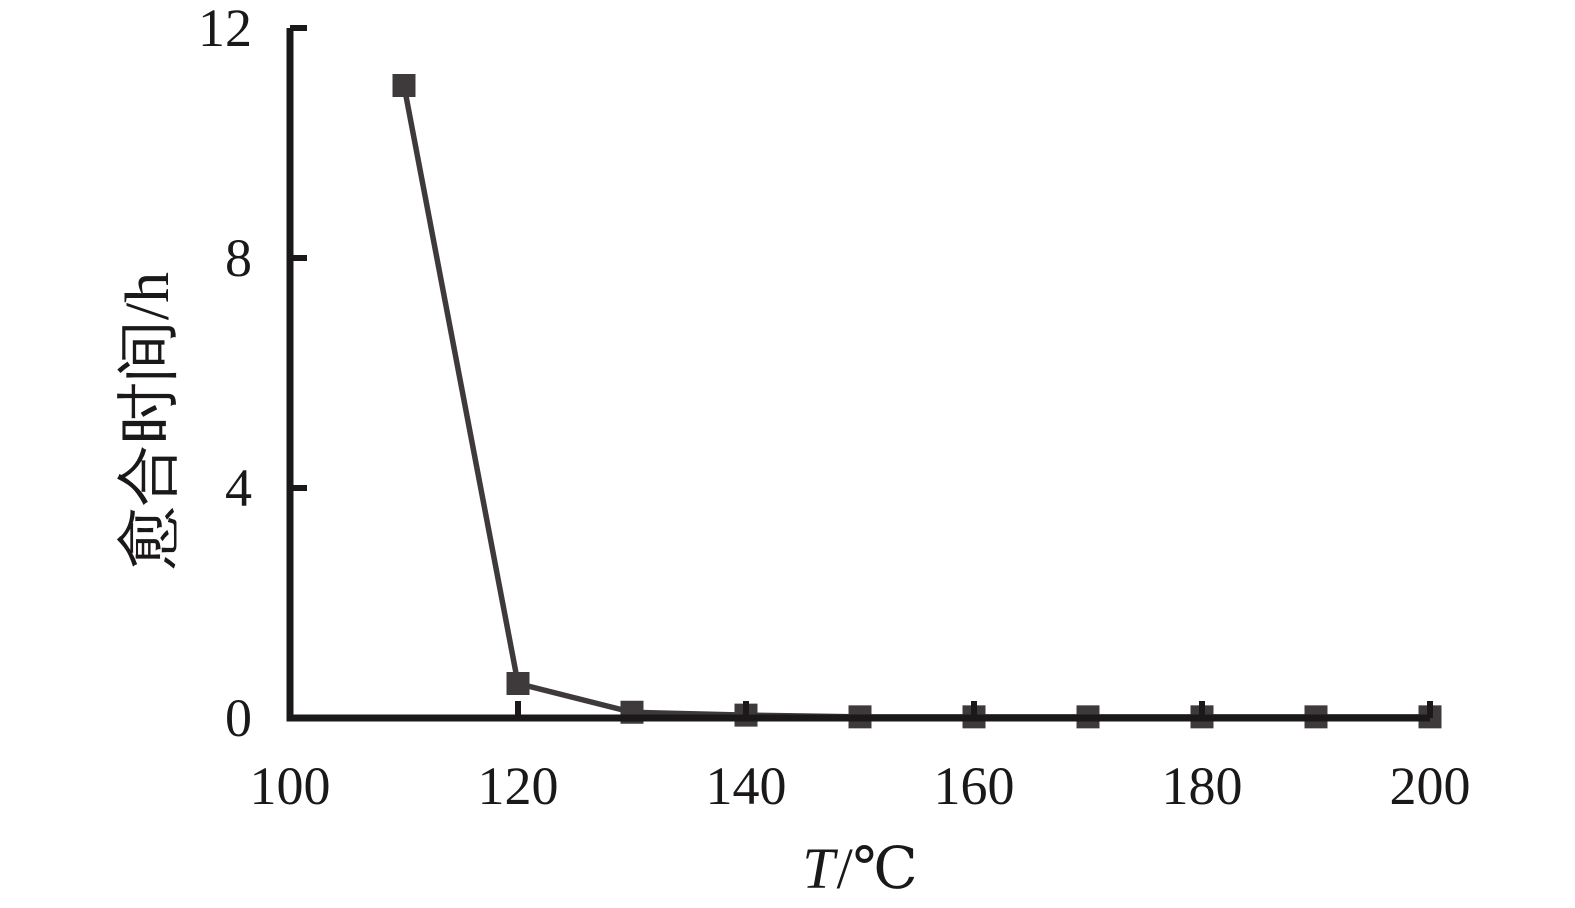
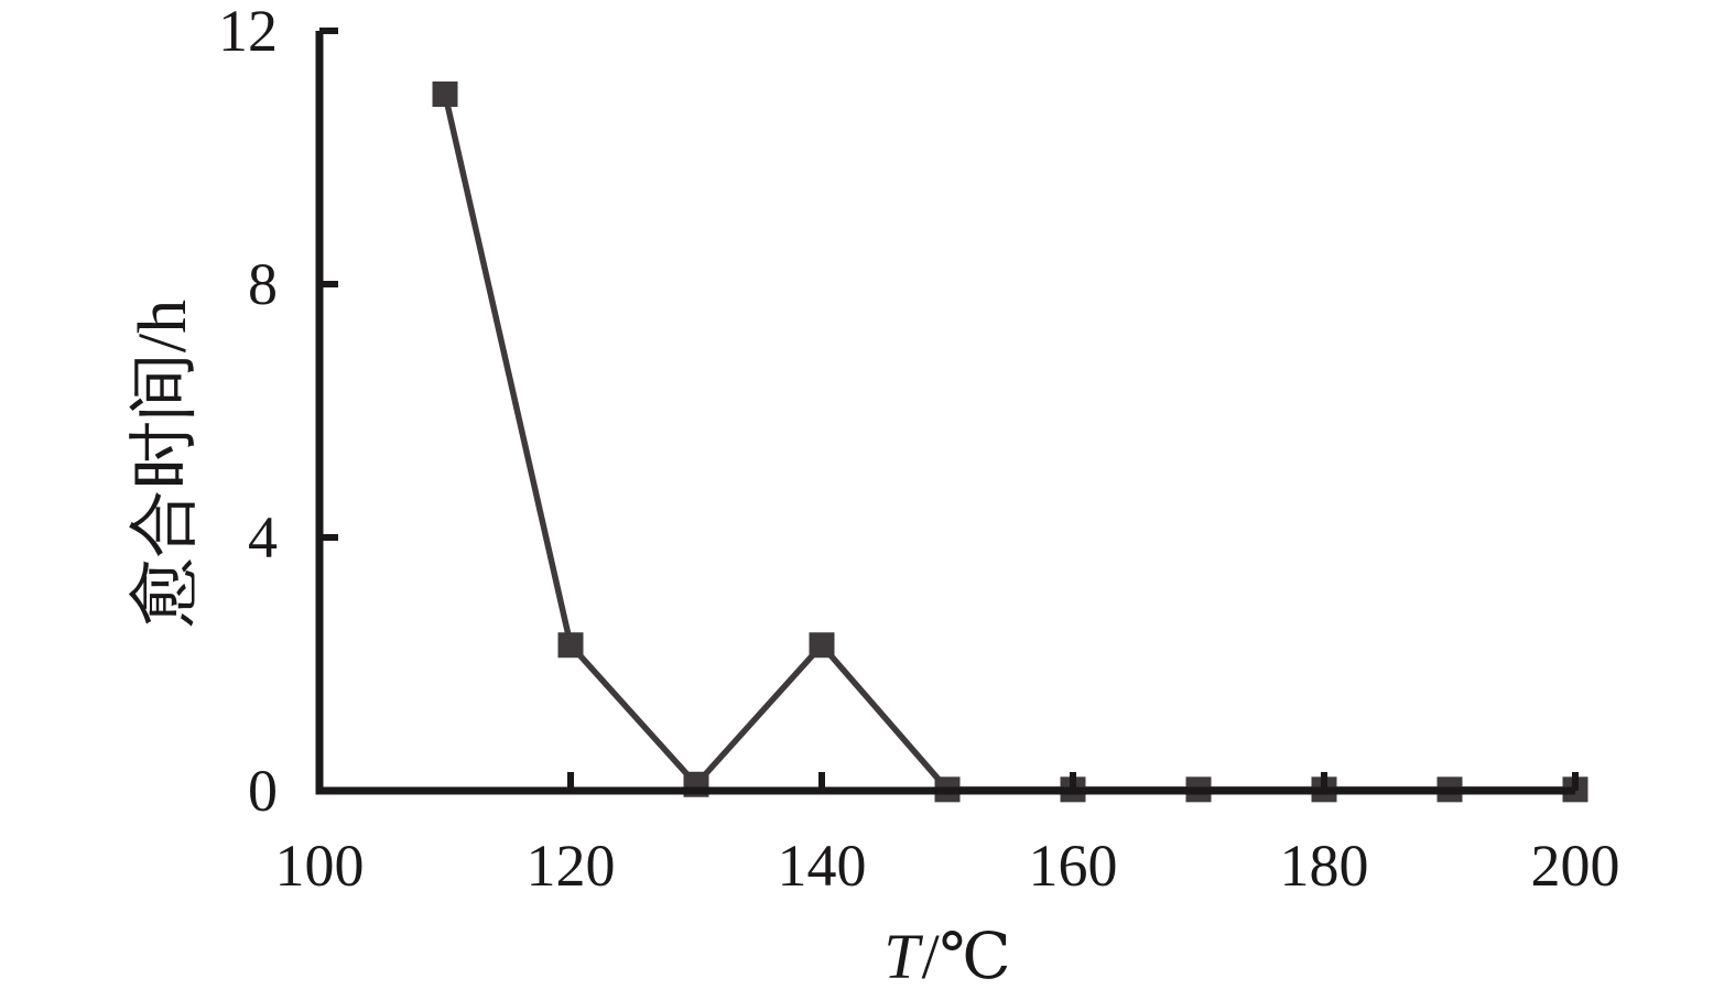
120: 0.6 -> 2.3
140: 0.1 -> 2.3
